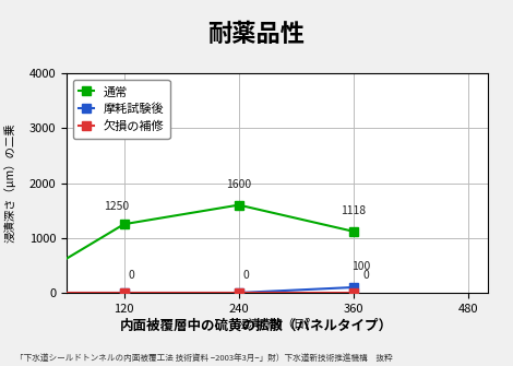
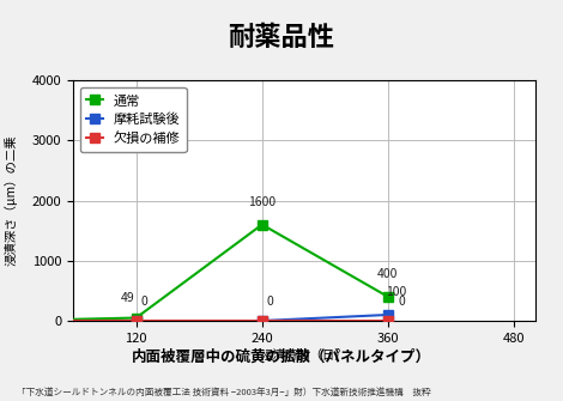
通常/120: 1250 -> 49
通常/360: 1118 -> 400
